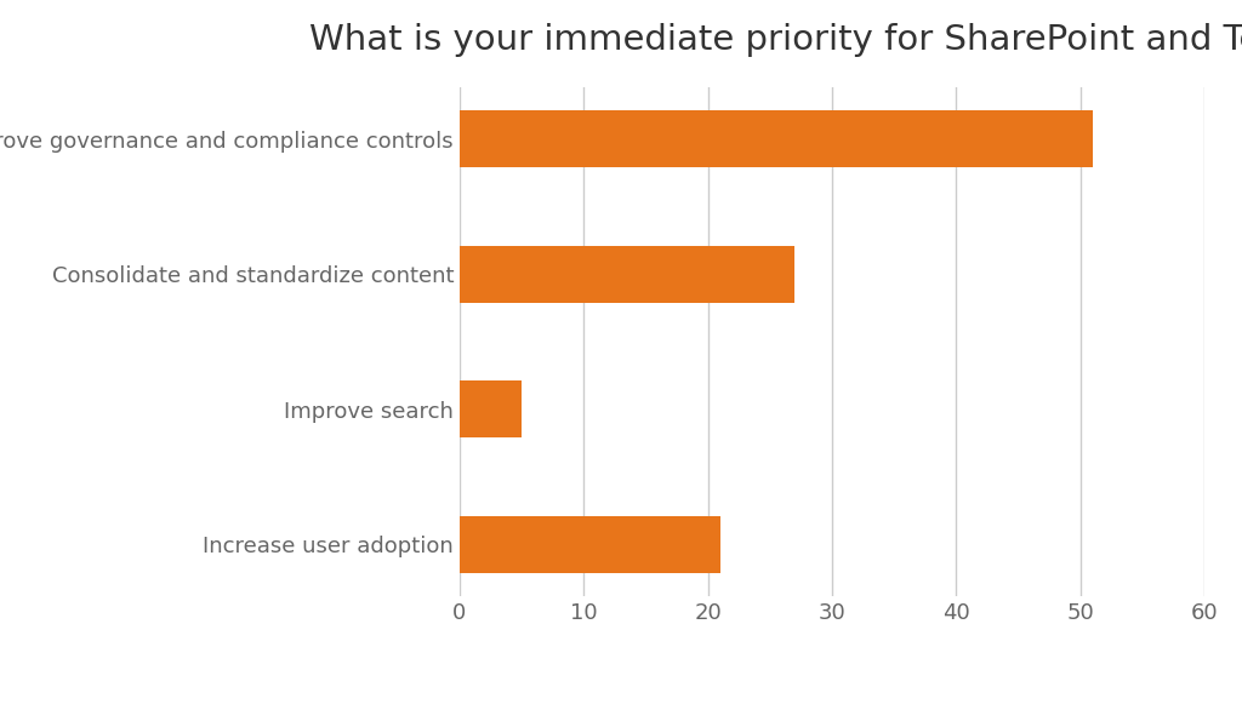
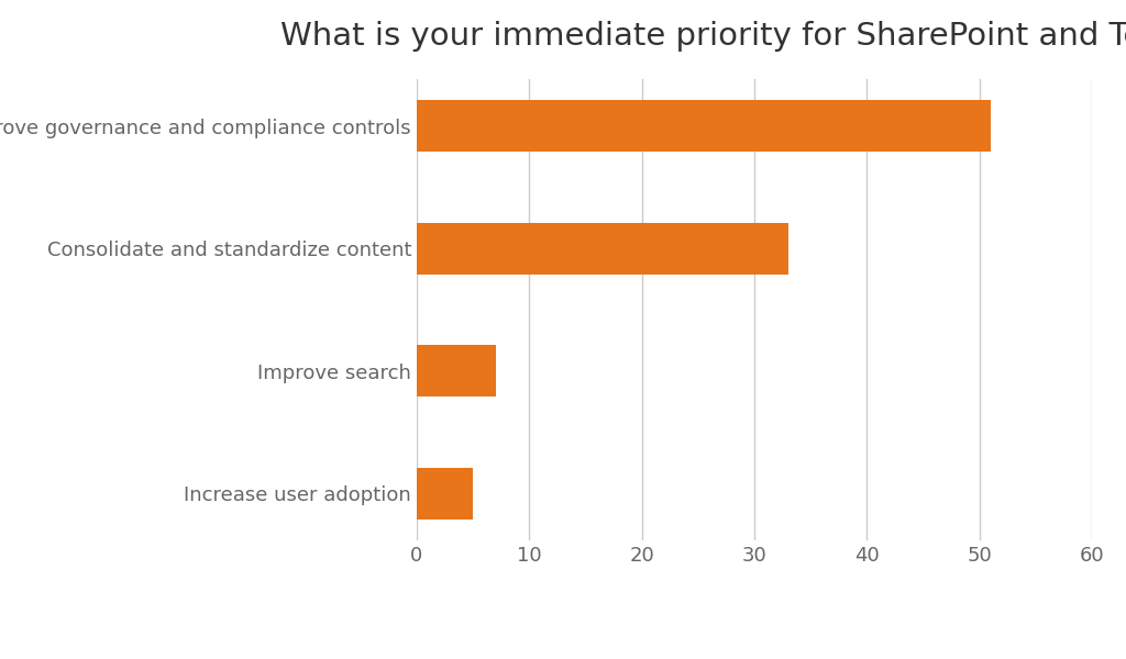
Consolidate and standardize content: 27 -> 33
Improve search: 5 -> 7
Increase user adoption: 21 -> 5
